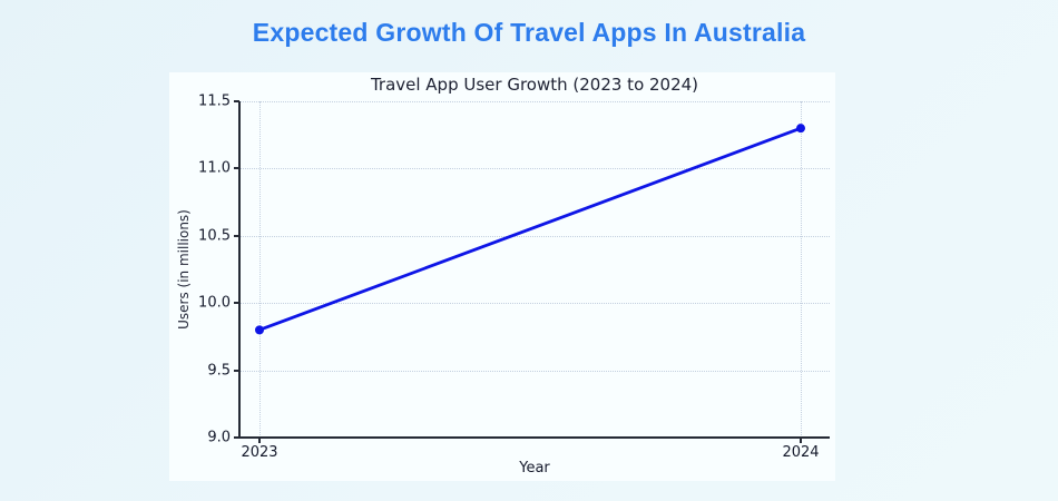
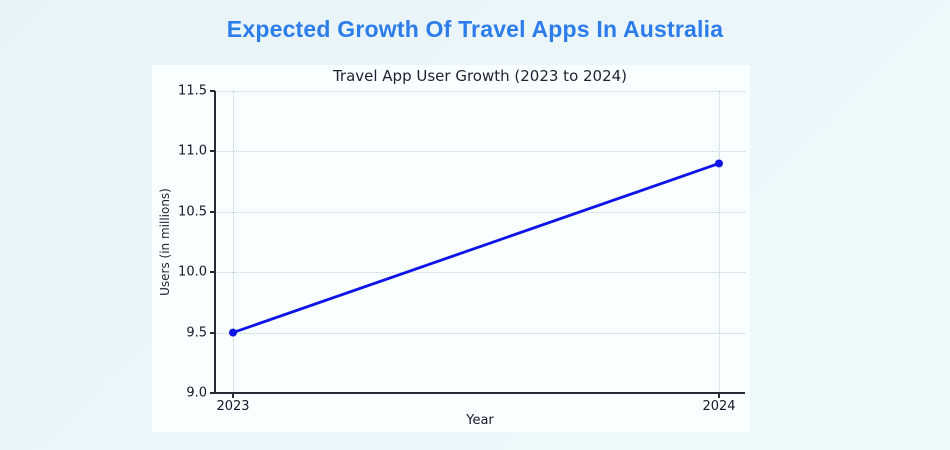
2023: 9.8 -> 9.5
2024: 11.3 -> 10.9
